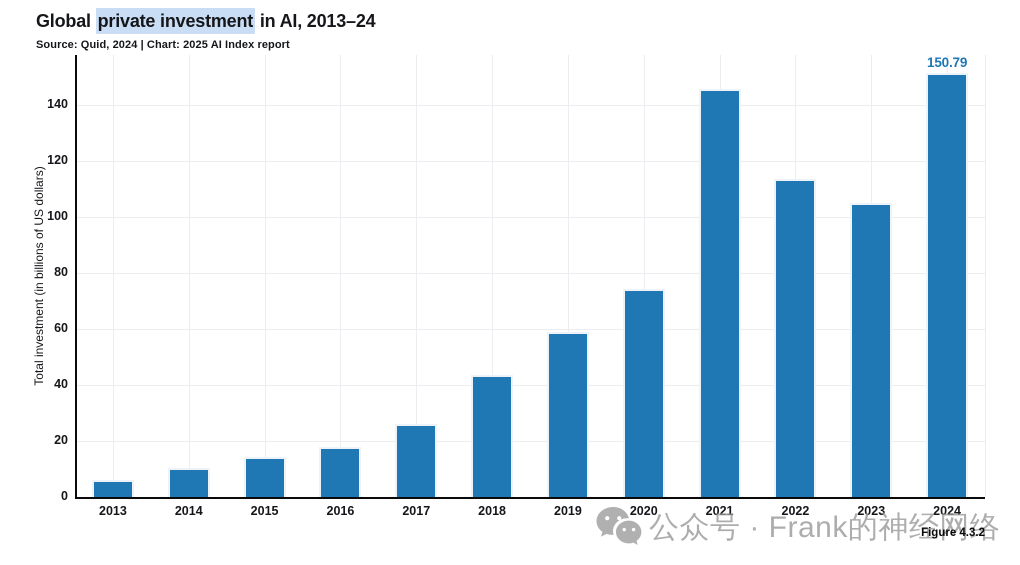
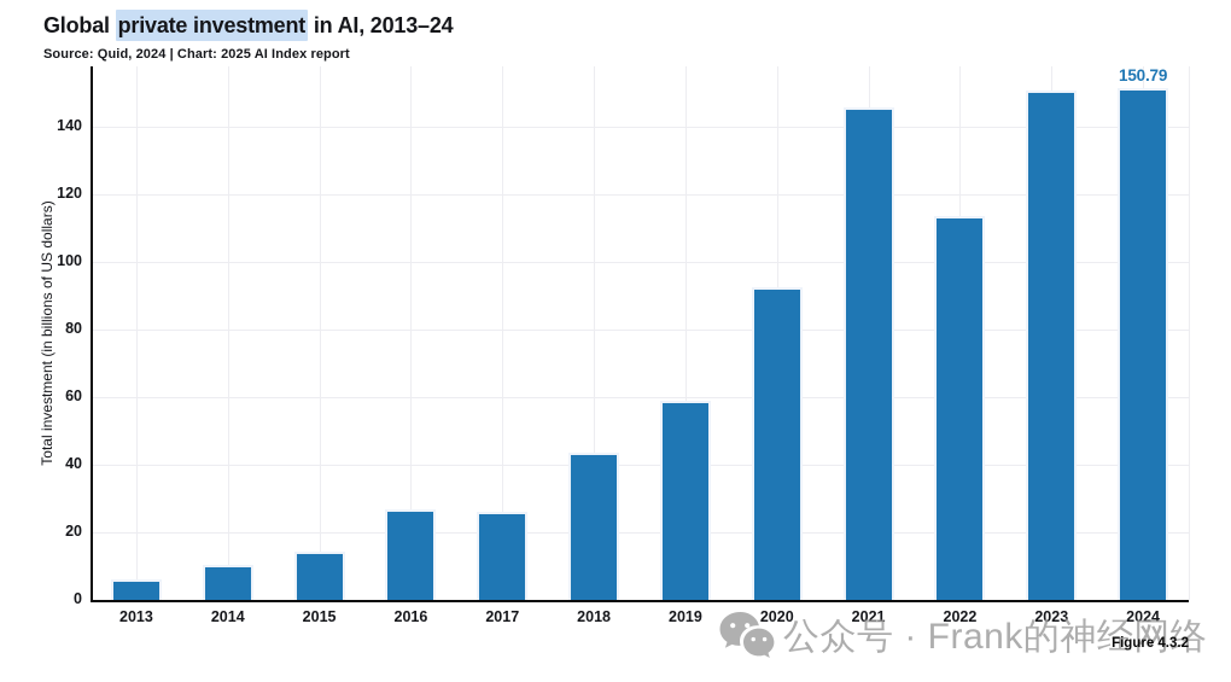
2016: 17 -> 26
2020: 74 -> 92
2023: 104 -> 150
